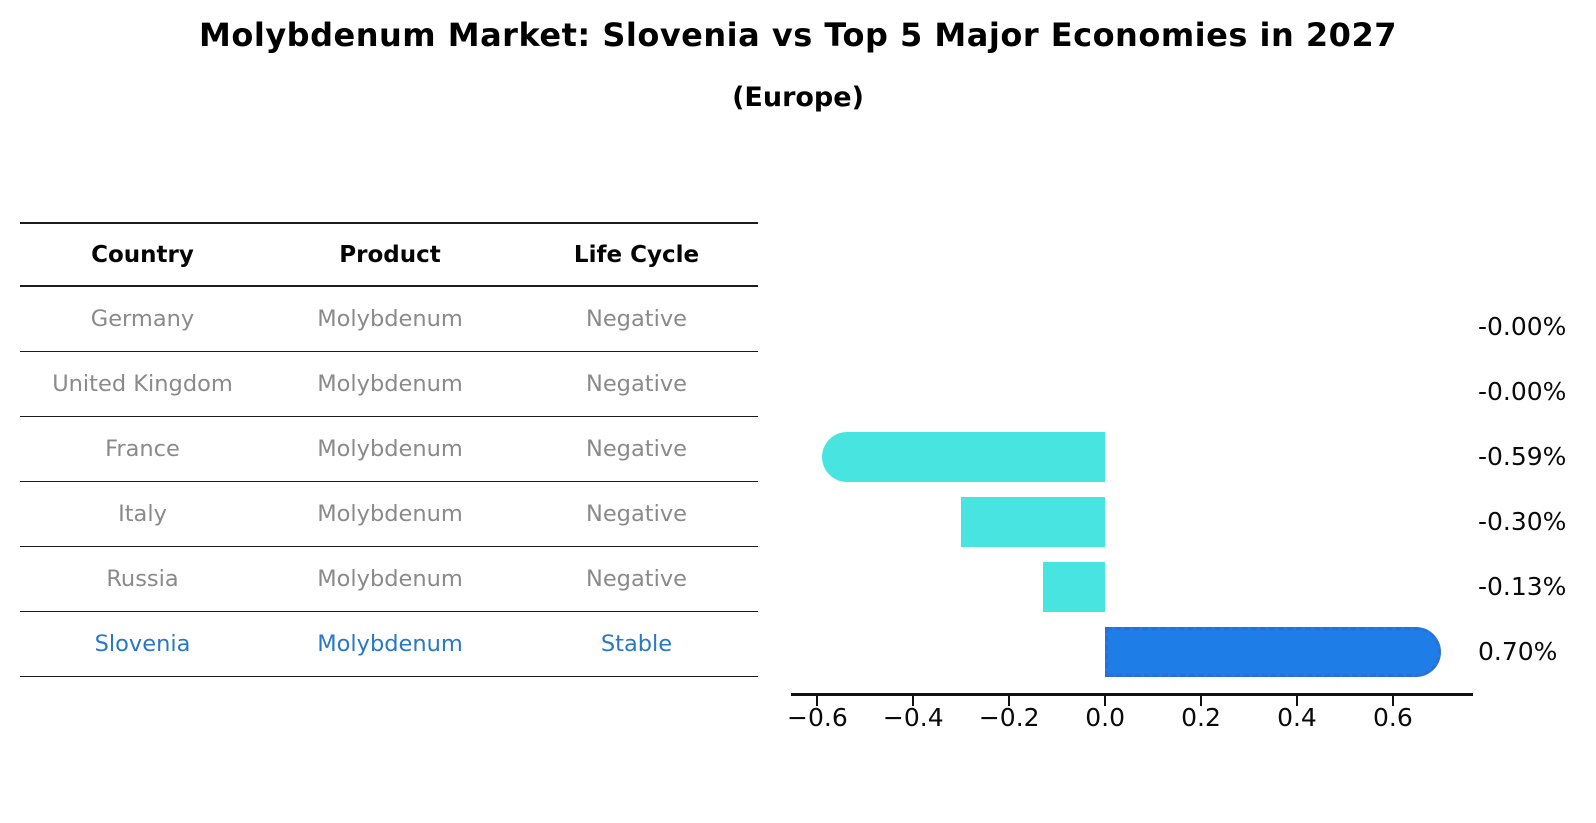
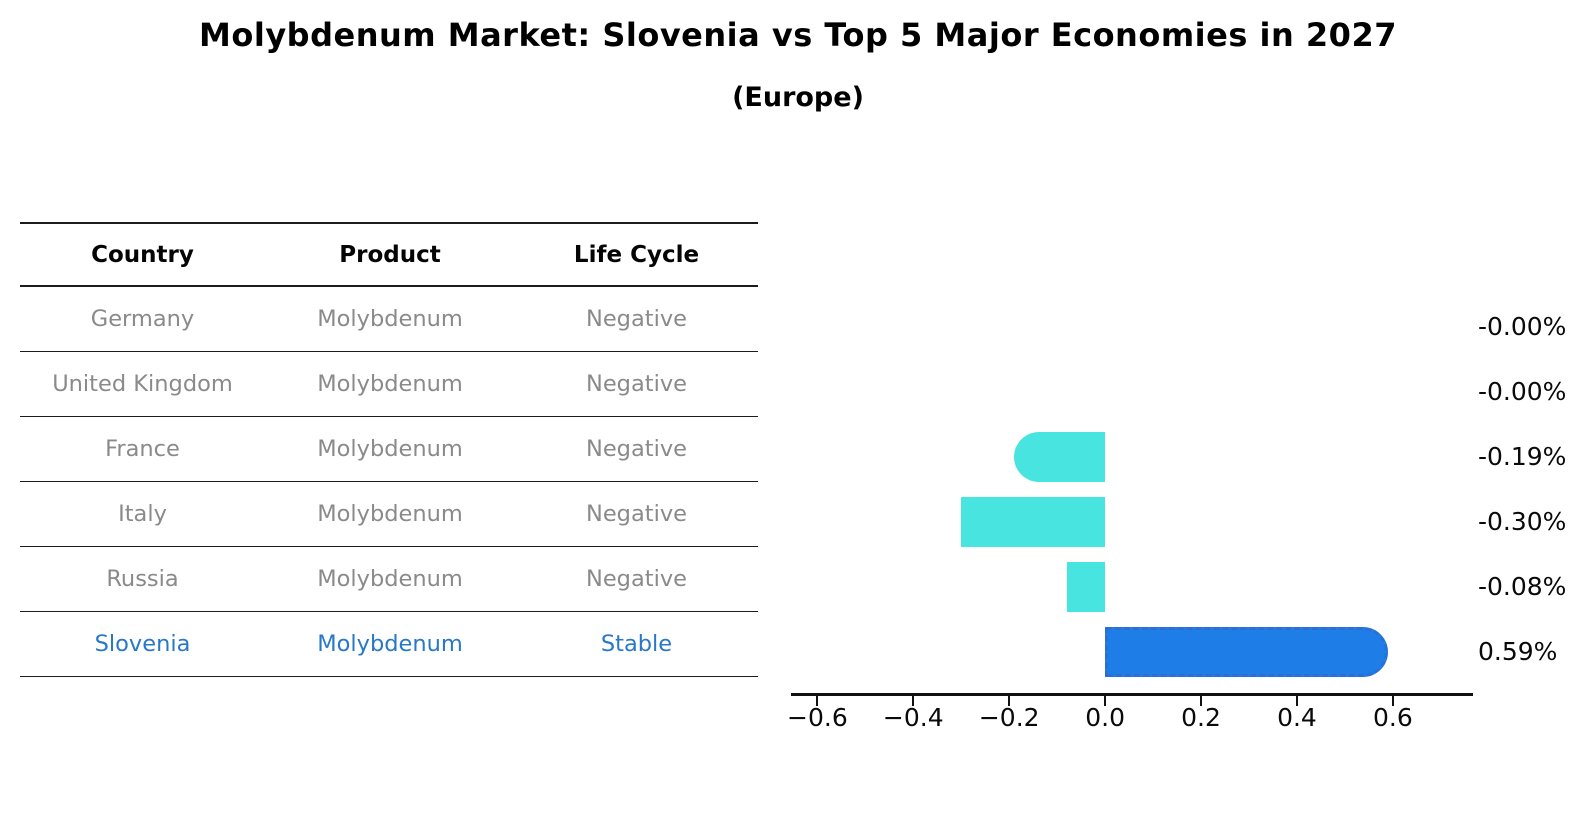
France: -0.59% -> -0.19%
Russia: -0.13% -> -0.08%
Slovenia: 0.70% -> 0.59%
